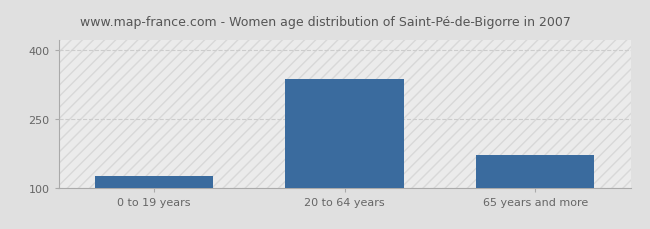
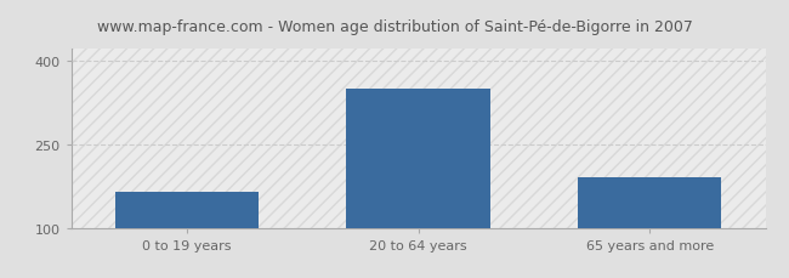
0 to 19 years: 125 -> 165
20 to 64 years: 336 -> 350
65 years and more: 171 -> 190
